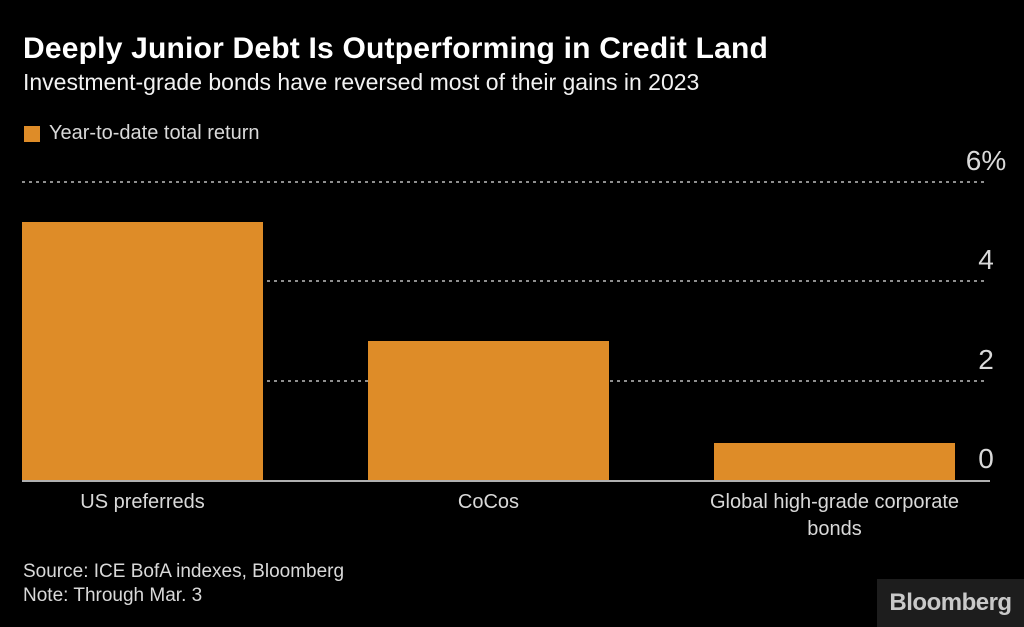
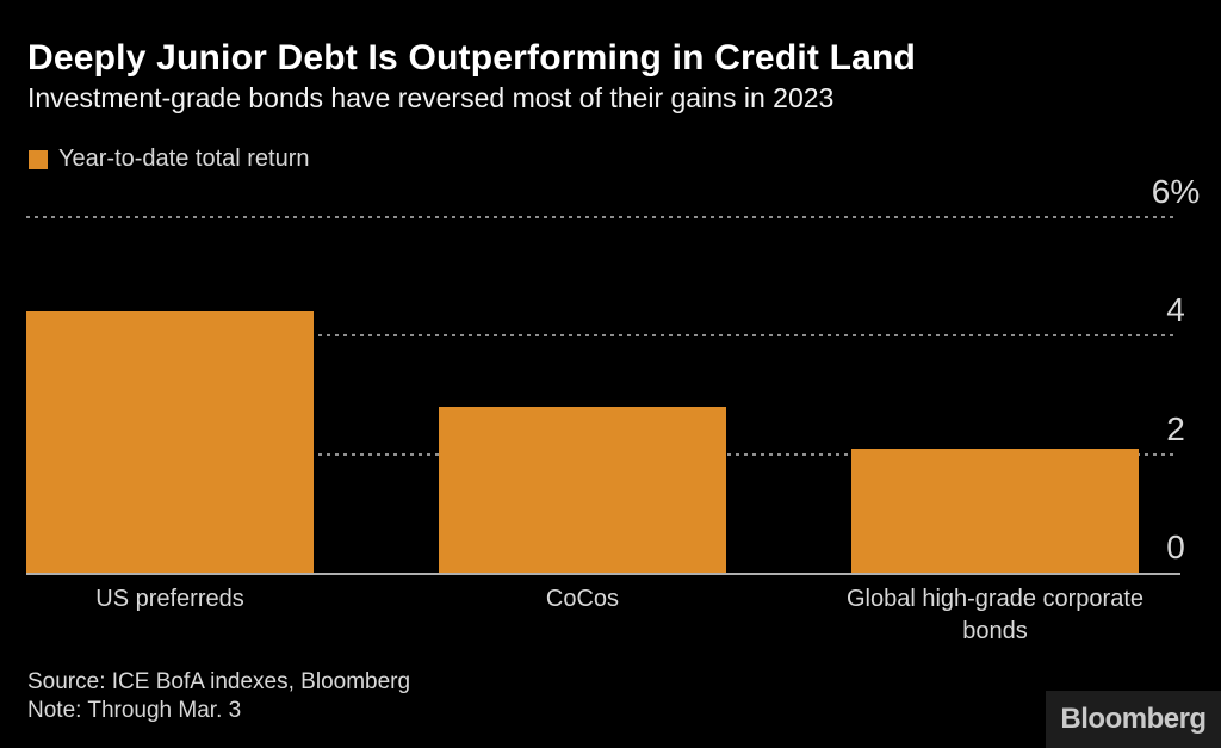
US preferreds: 5.2 -> 4.4
Global high-grade corporate bonds: 0.8 -> 2.1
